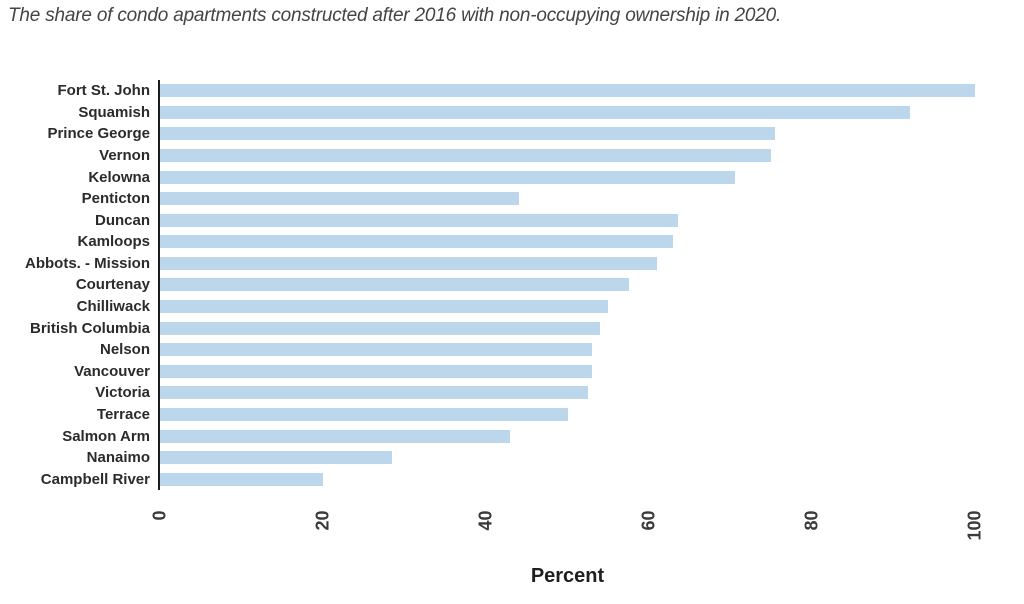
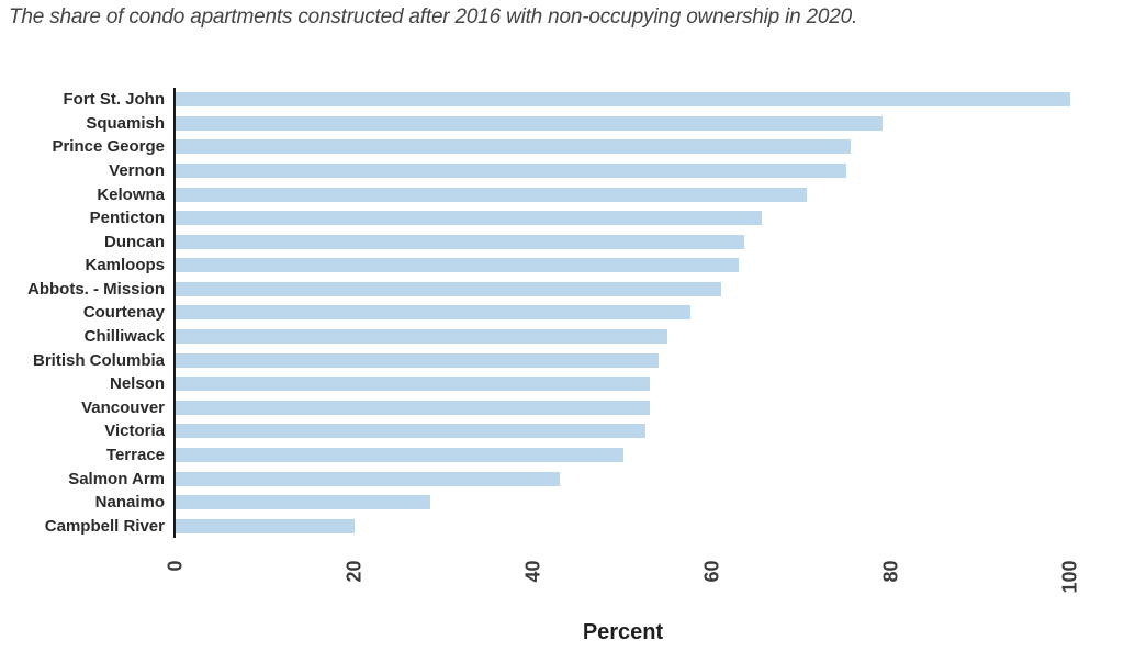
Squamish: 92 -> 79
Penticton: 44 -> 66
